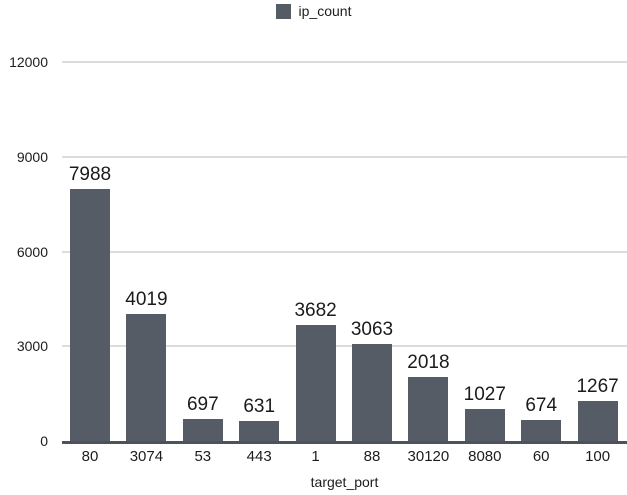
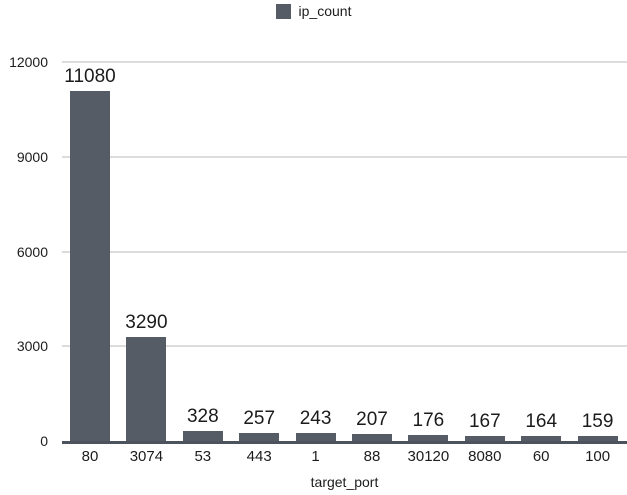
80: 7988 -> 11080
3074: 4019 -> 3290
53: 697 -> 328
443: 631 -> 257
1: 3682 -> 243
88: 3063 -> 207
30120: 2018 -> 176
8080: 1027 -> 167
60: 674 -> 164
100: 1267 -> 159
